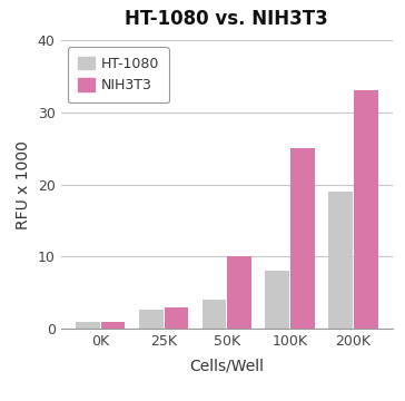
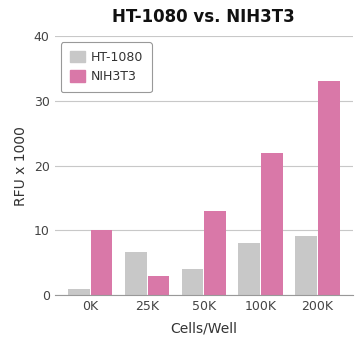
NIH3T3/0K: 1 -> 10
HT-1080/25K: 2.7 -> 6.6
NIH3T3/50K: 10 -> 13
NIH3T3/100K: 25 -> 22
HT-1080/200K: 19.0 -> 9.2
